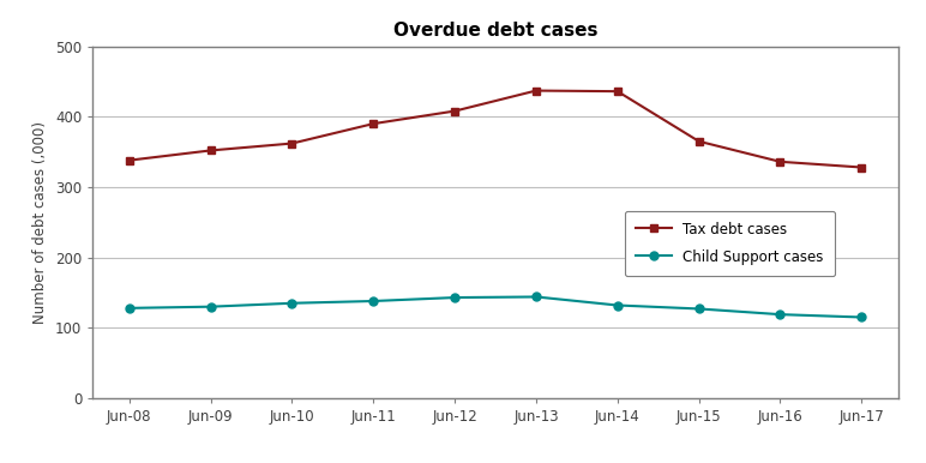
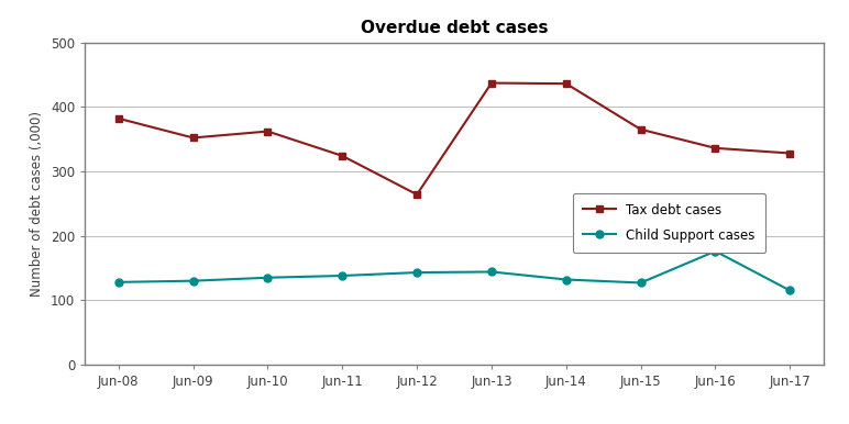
Tax debt cases/Jun-08: 338 -> 382
Tax debt cases/Jun-11: 390 -> 324
Tax debt cases/Jun-12: 408 -> 264
Child Support cases/Jun-16: 119 -> 176
